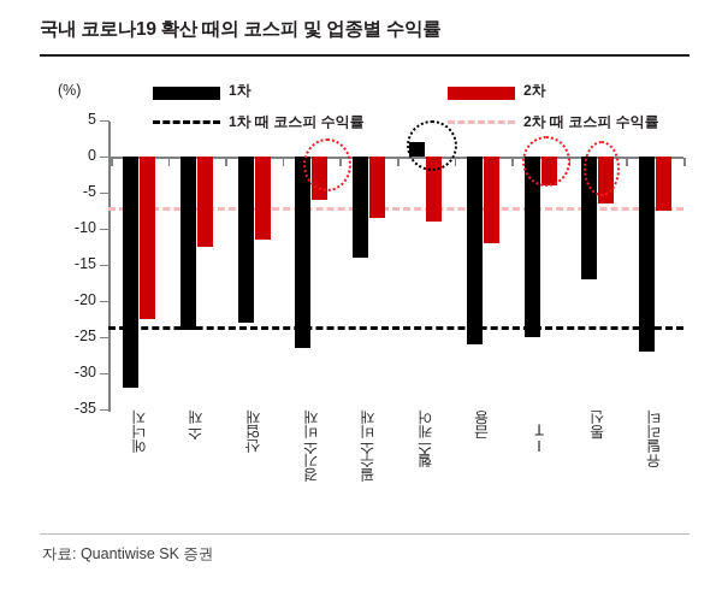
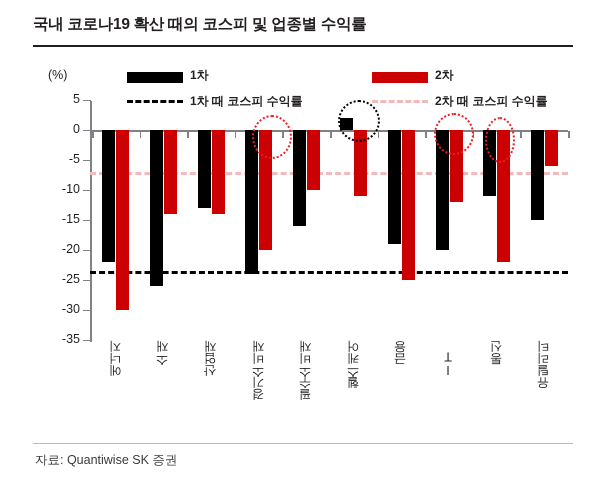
1차/에너지: -32 -> -22
2차/에너지: -22 -> -30
1차/소재: -24 -> -26
2차/소재: -12 -> -14
1차/산업재: -23 -> -13
2차/산업재: -12 -> -14
1차/경기소비재: -26 -> -24
2차/경기소비재: -6 -> -20
1차/필수소비재: -14 -> -16
2차/필수소비재: -8 -> -10
2차/헬스케어: -9 -> -11
1차/금융: -26 -> -19
2차/금융: -12 -> -25
1차/IT: -25 -> -20
2차/IT: -4 -> -12
1차/통신: -17 -> -11
2차/통신: -6 -> -22
1차/유틸리티: -27 -> -15
2차/유틸리티: -8 -> -6
